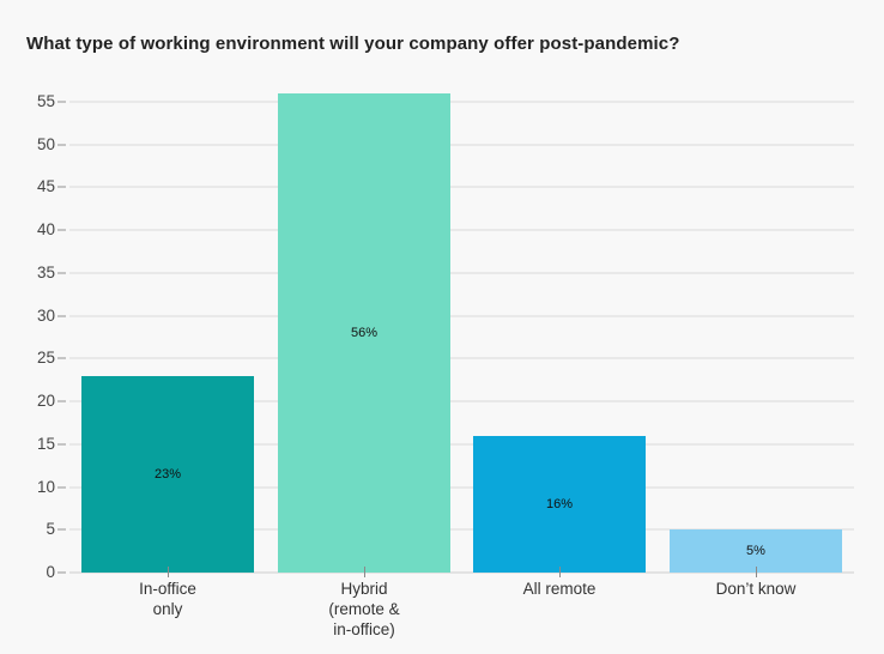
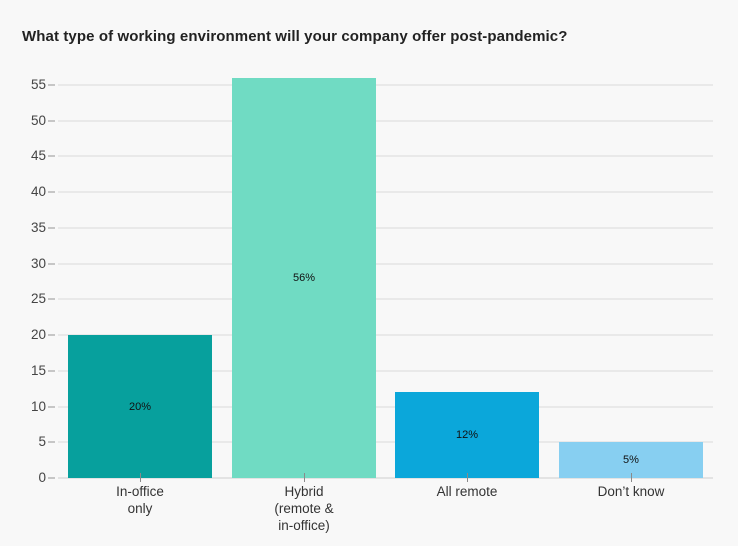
In-office only: 23% -> 20%
All remote: 16% -> 12%
